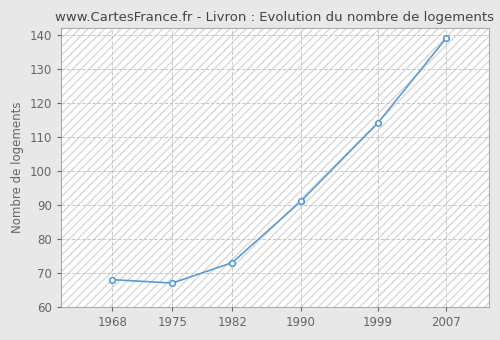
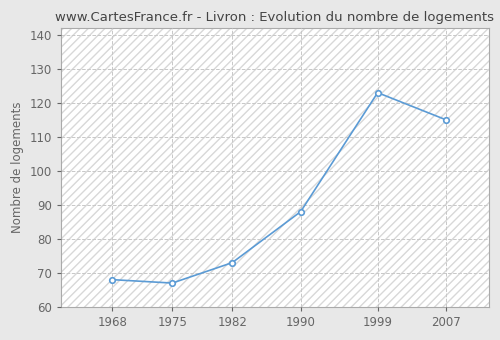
1990: 91 -> 88
1999: 114 -> 123
2007: 139 -> 115
